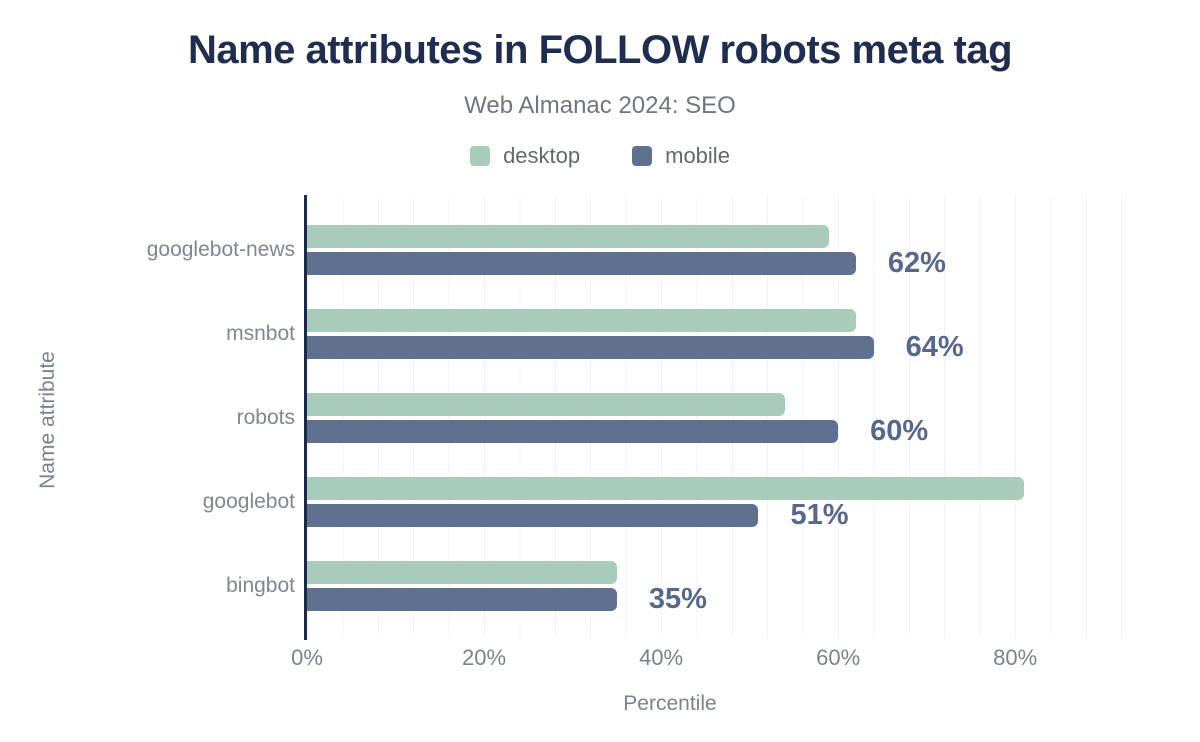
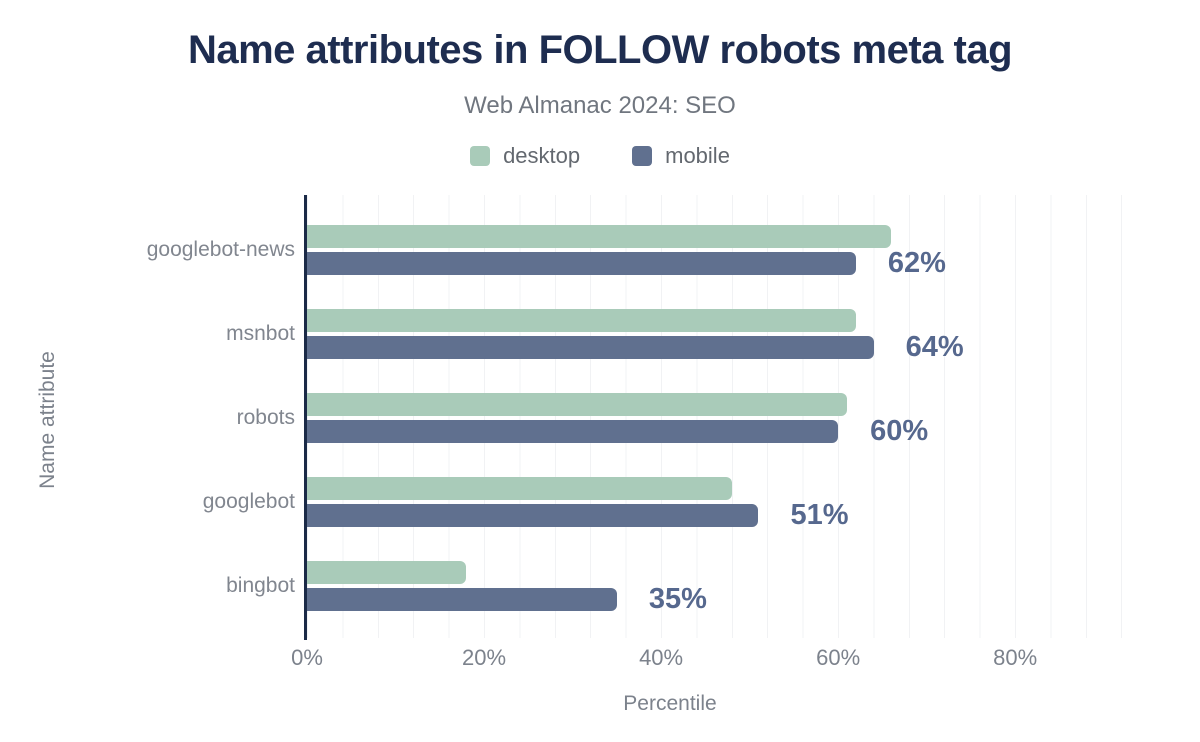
desktop/googlebot-news: 59% -> 66%
desktop/robots: 54% -> 61%
desktop/googlebot: 81% -> 48%
desktop/bingbot: 35% -> 18%
